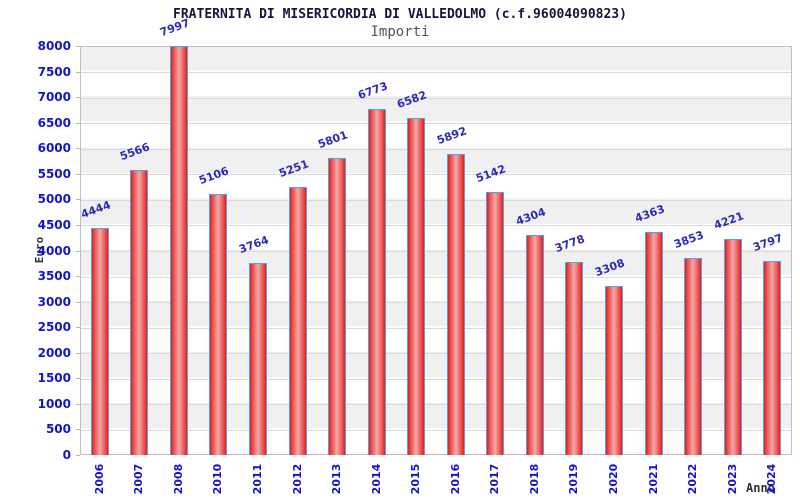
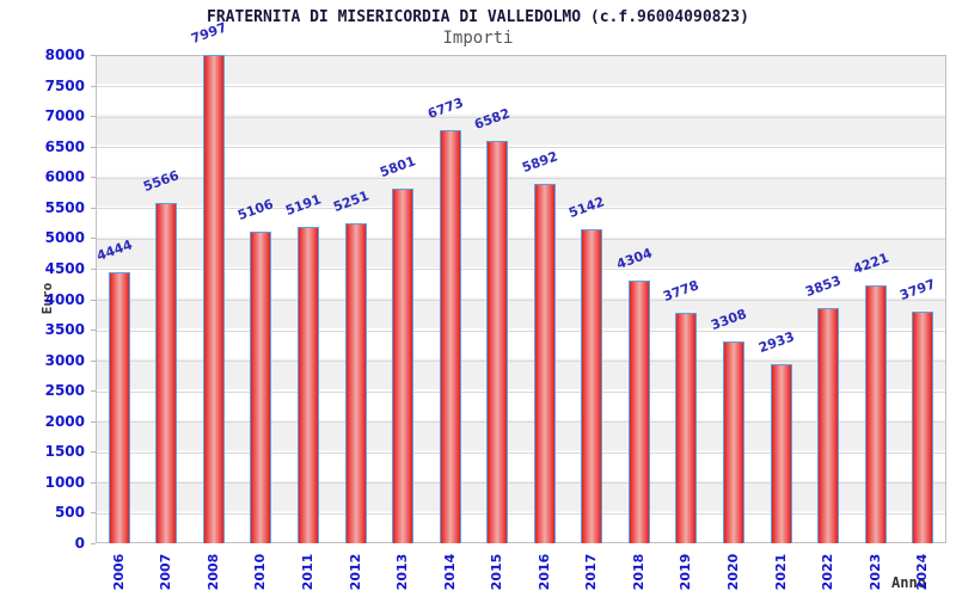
2011: 3764 -> 5191
2021: 4363 -> 2933
